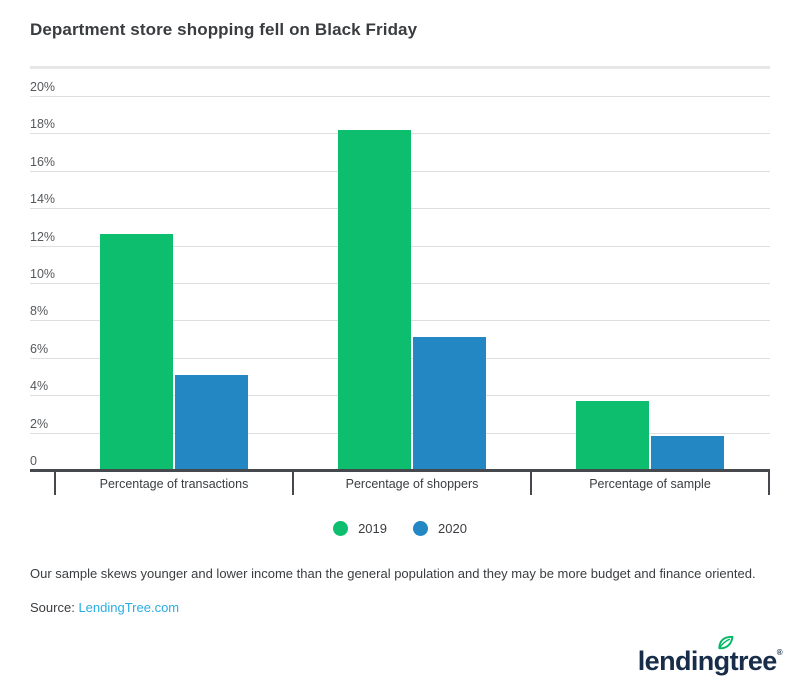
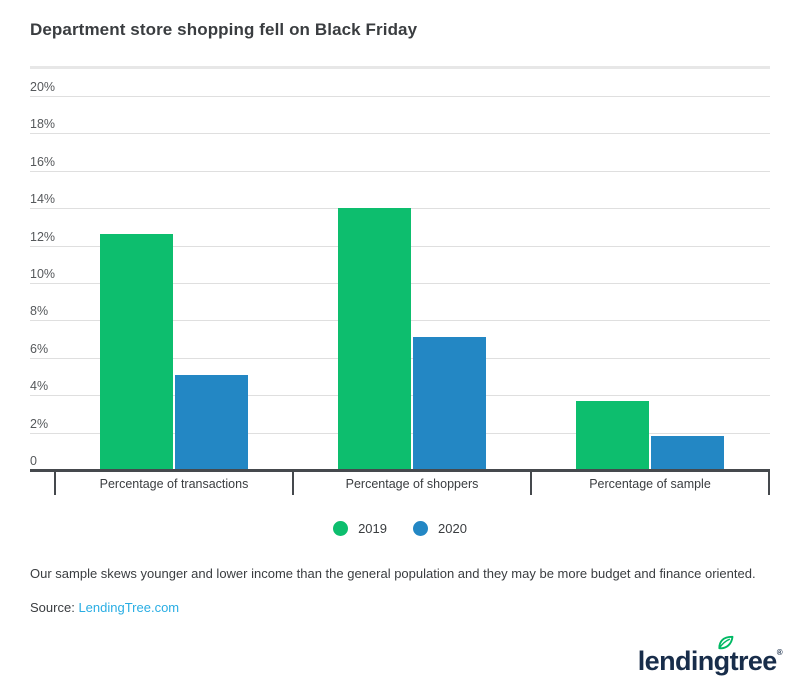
2019/Percentage of shoppers: 18.2% -> 14.0%
